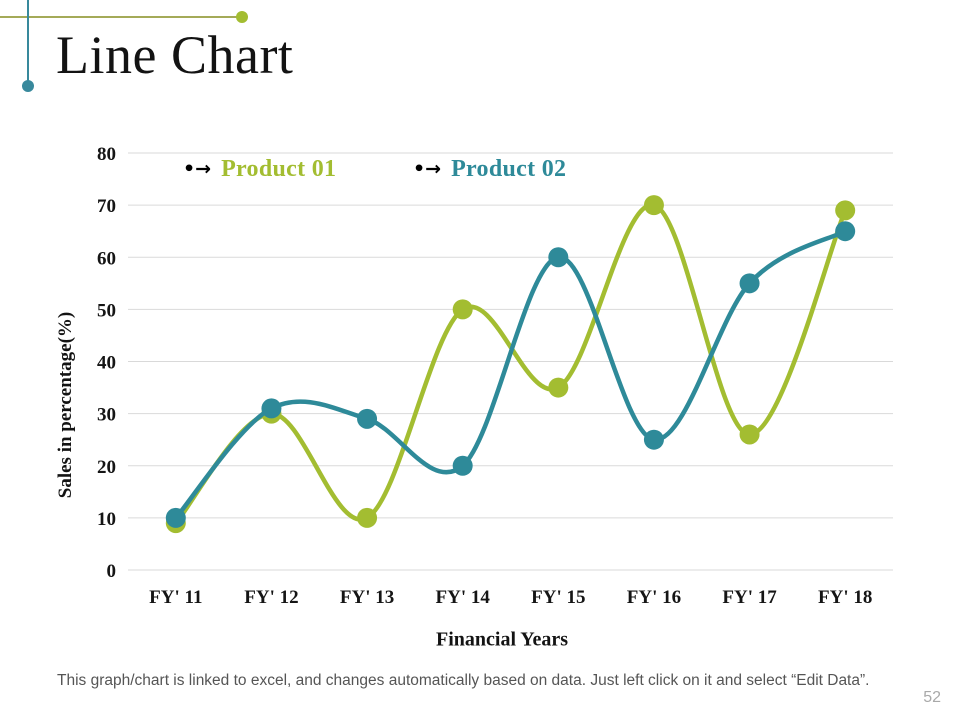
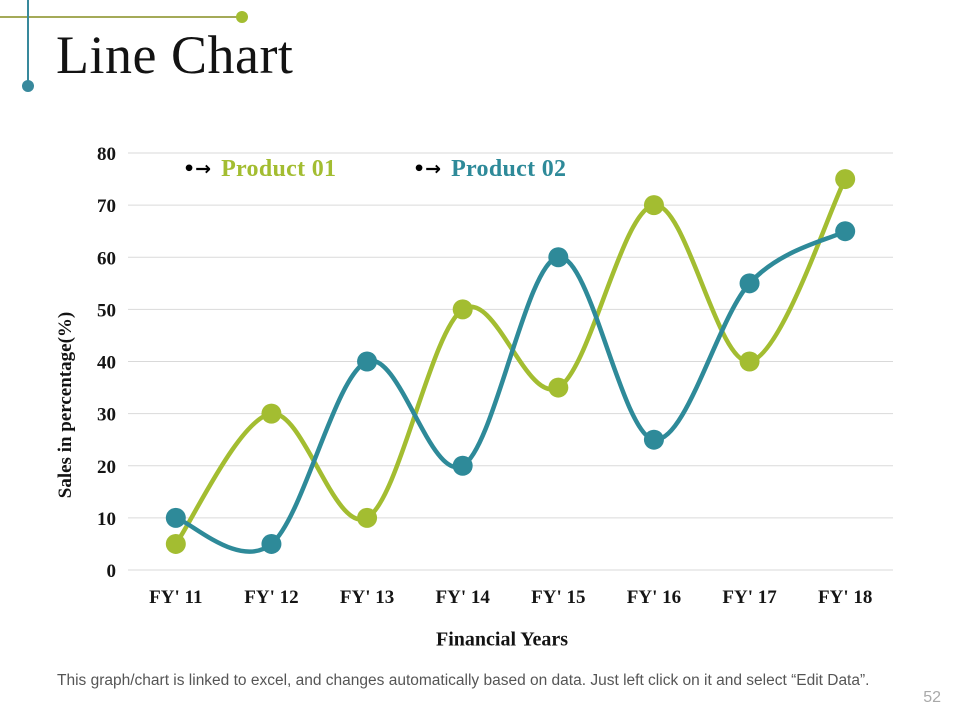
Product 01/FY' 11: 9 -> 5
Product 02/FY' 12: 31 -> 5
Product 02/FY' 13: 29 -> 40
Product 01/FY' 17: 26 -> 40
Product 01/FY' 18: 69 -> 75
